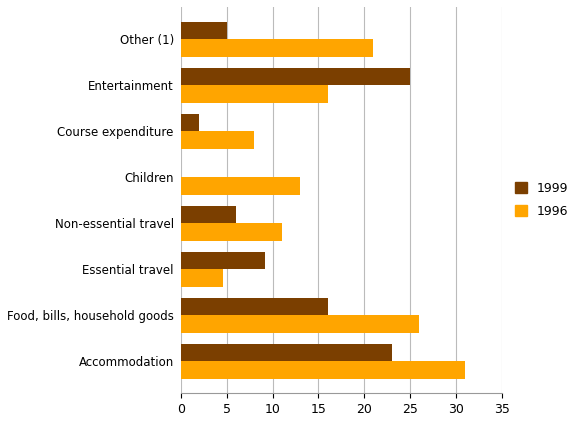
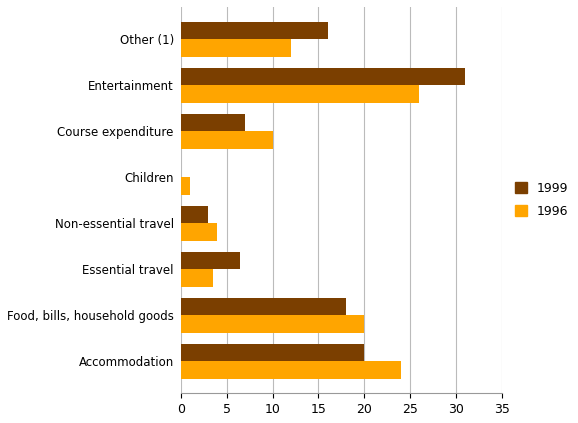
1999/Other (1): 5.0 -> 16.0
1996/Other (1): 21.0 -> 12.0
1999/Entertainment: 25.0 -> 31.0
1996/Entertainment: 16.0 -> 26.0
1999/Course expenditure: 2.0 -> 7.0
1996/Course expenditure: 8.0 -> 10.0
1996/Children: 13.0 -> 1.0
1999/Non-essential travel: 6.0 -> 3.0
1996/Non-essential travel: 11.0 -> 4.0
1999/Essential travel: 9.2 -> 6.5
1996/Essential travel: 4.6 -> 3.5
1999/Food, bills, household goods: 16.0 -> 18.0
1996/Food, bills, household goods: 26.0 -> 20.0
1999/Accommodation: 23.0 -> 20.0
1996/Accommodation: 31.0 -> 24.0
